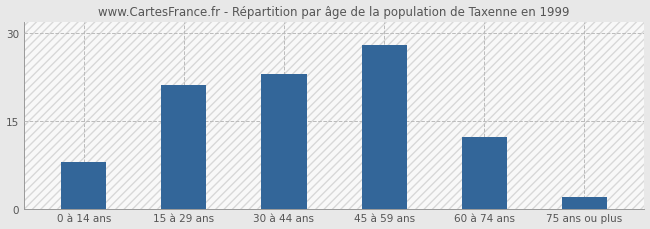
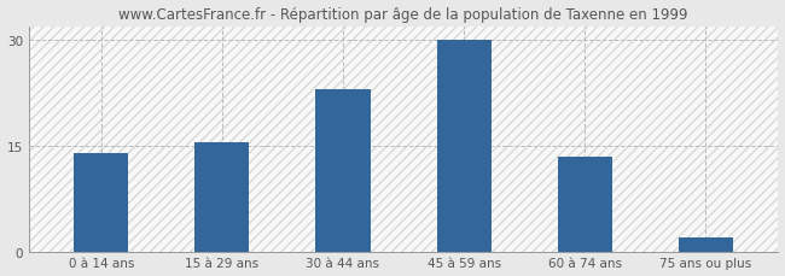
0 à 14 ans: 8.0 -> 14.0
15 à 29 ans: 21.2 -> 15.5
45 à 59 ans: 28.0 -> 30.0
60 à 74 ans: 12.2 -> 13.5
